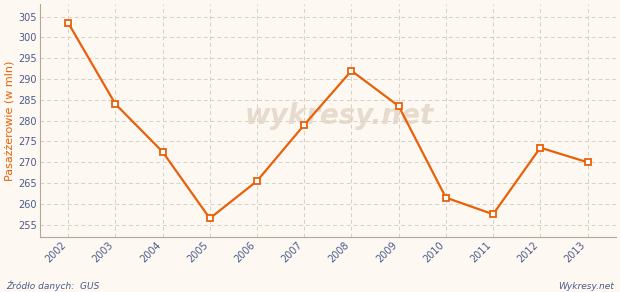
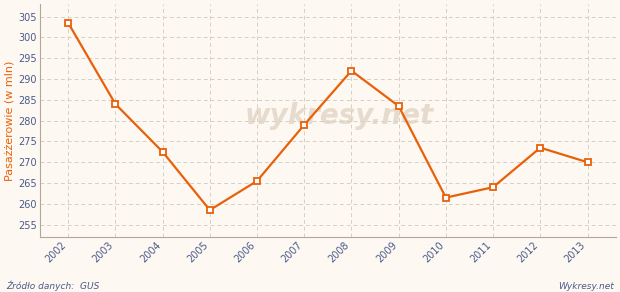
2005: 256.5 -> 258.5
2011: 257.5 -> 264.0
